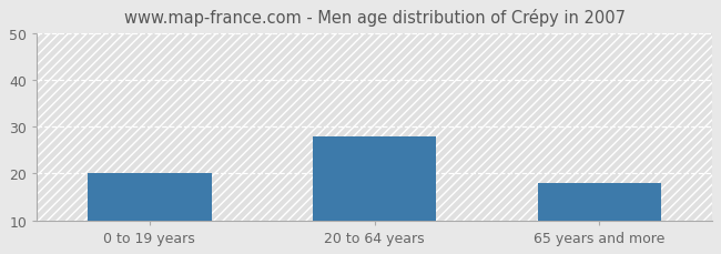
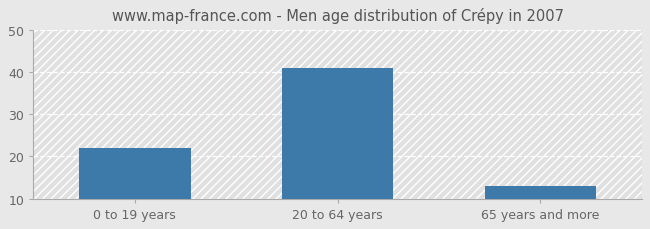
0 to 19 years: 20 -> 22
20 to 64 years: 28 -> 41
65 years and more: 18 -> 13
